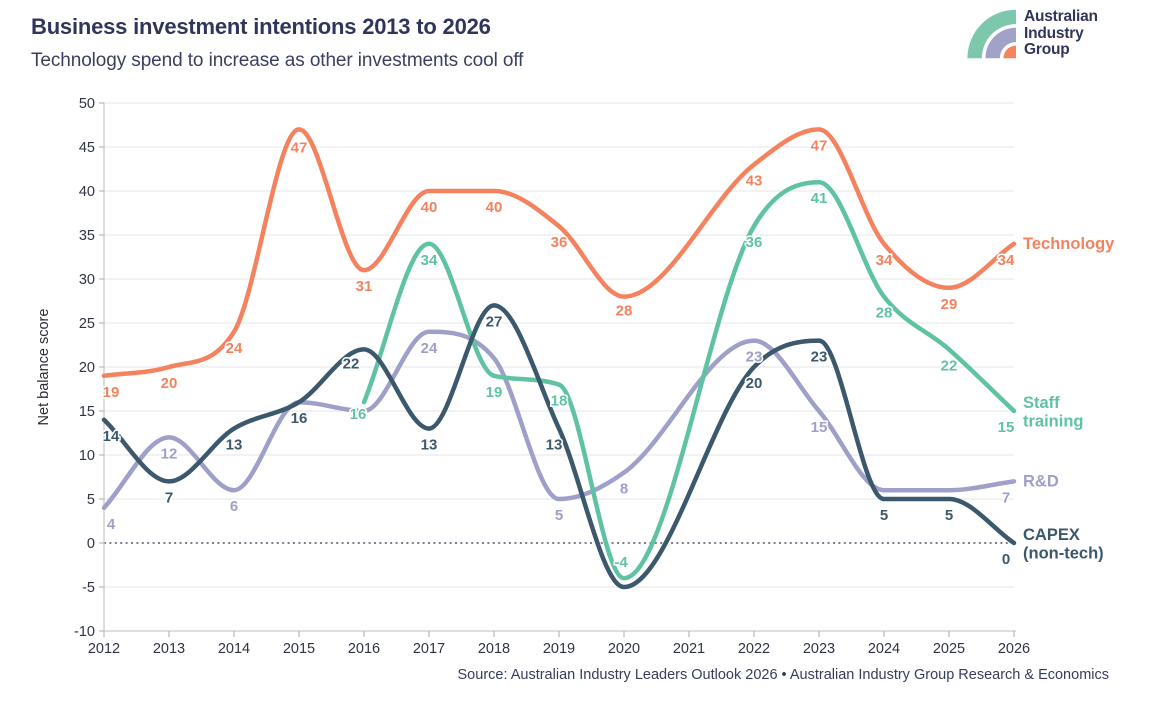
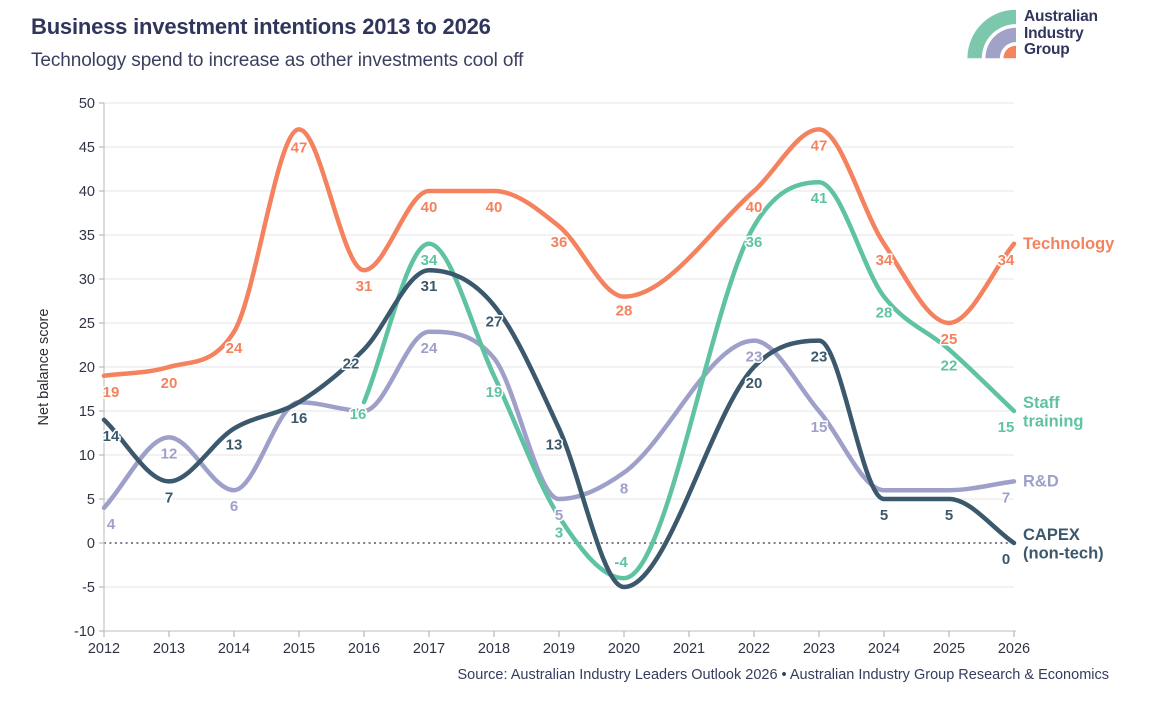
CAPEX (non-tech)/2017: 13 -> 31
Staff training/2019: 18 -> 3
Technology/2022: 43 -> 40
Technology/2025: 29 -> 25
